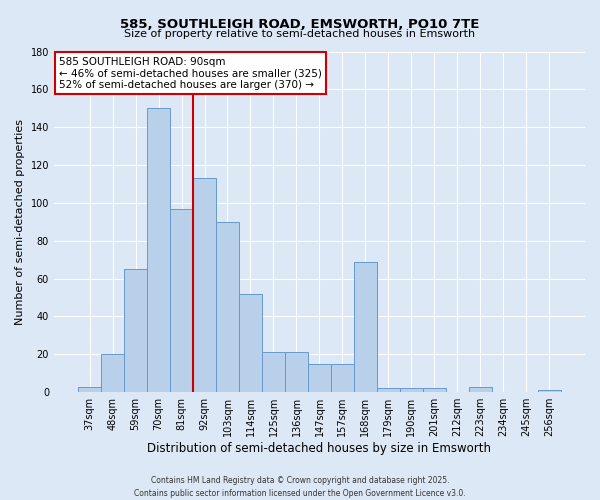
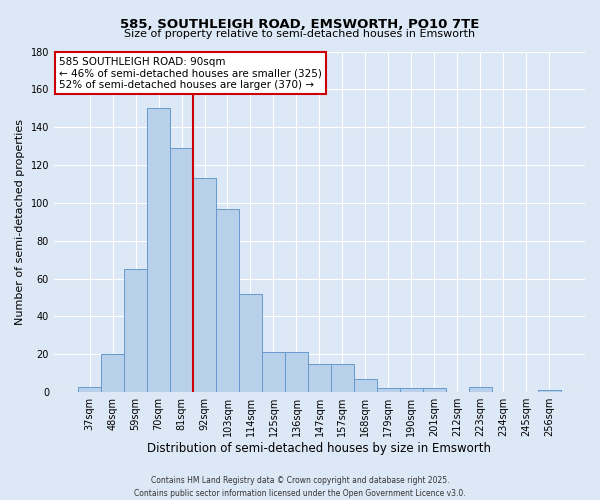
81sqm: 97 -> 129
103sqm: 90 -> 97
168sqm: 69 -> 7
